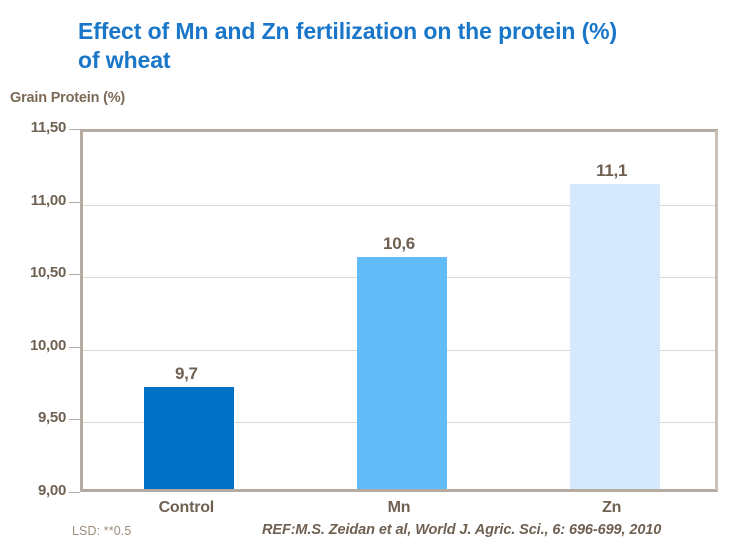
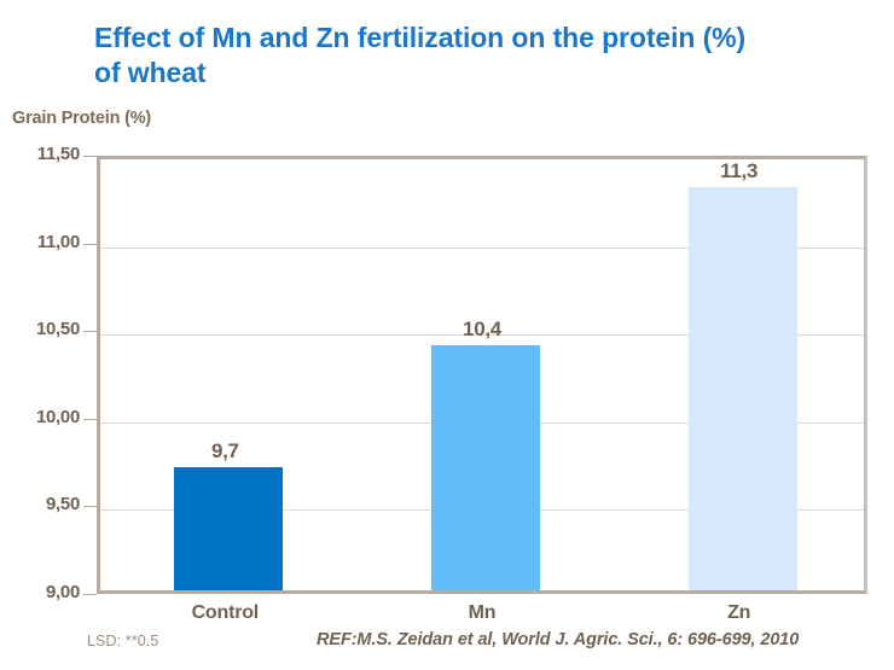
Mn: 10,6 -> 10,4
Zn: 11,1 -> 11,3
